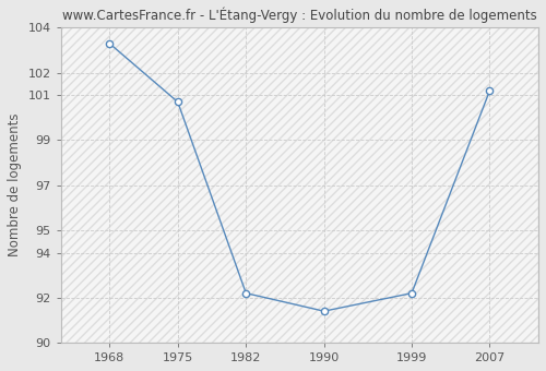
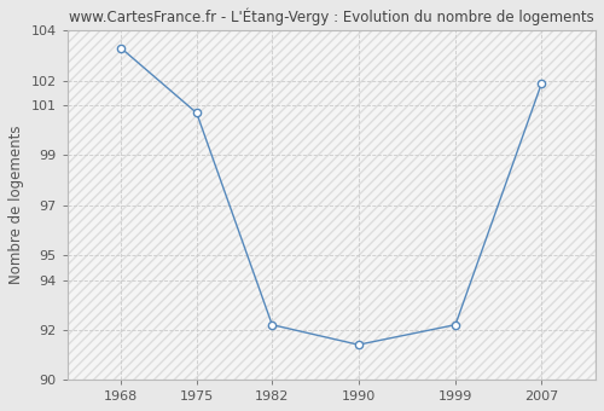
2007: 101.2 -> 101.9
